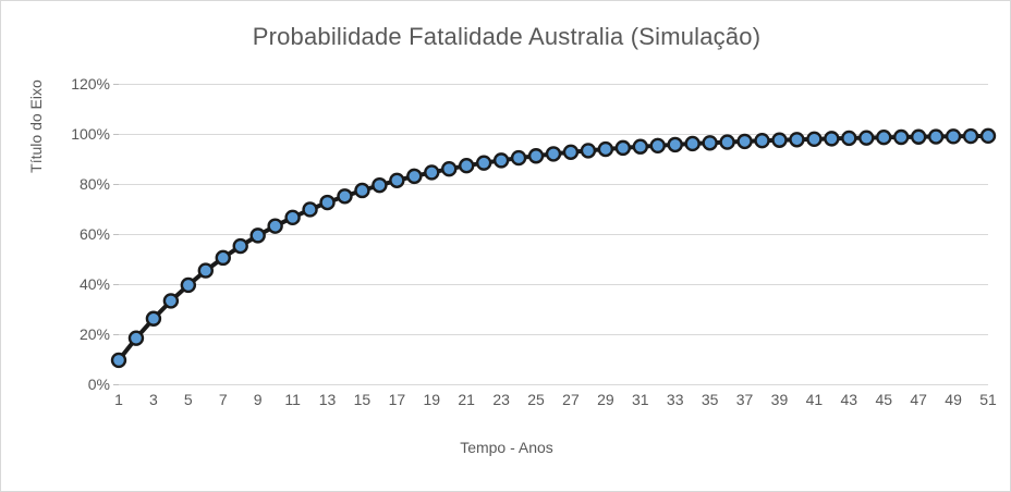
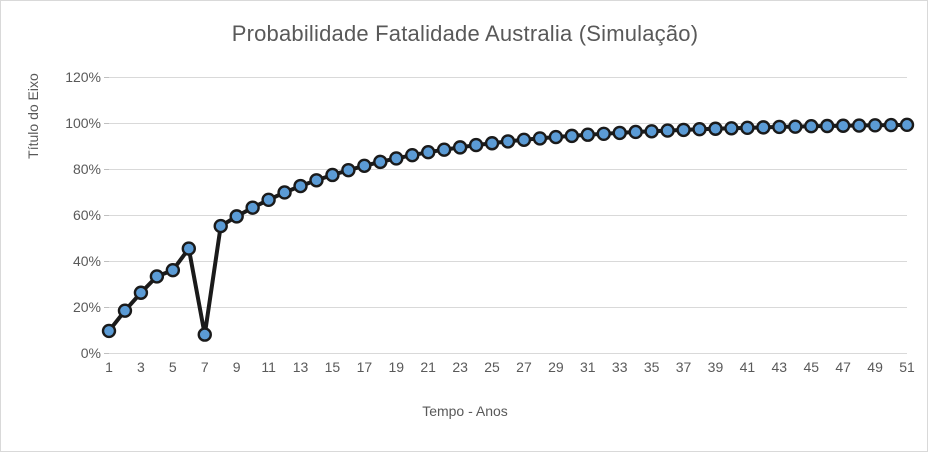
5: 40% -> 36%
7: 51% -> 8%
